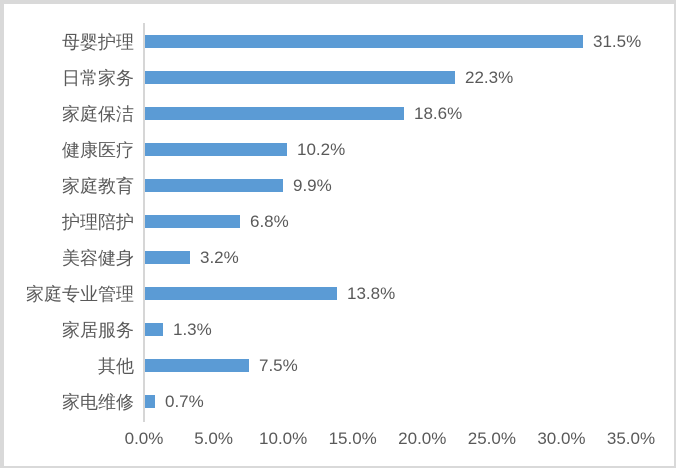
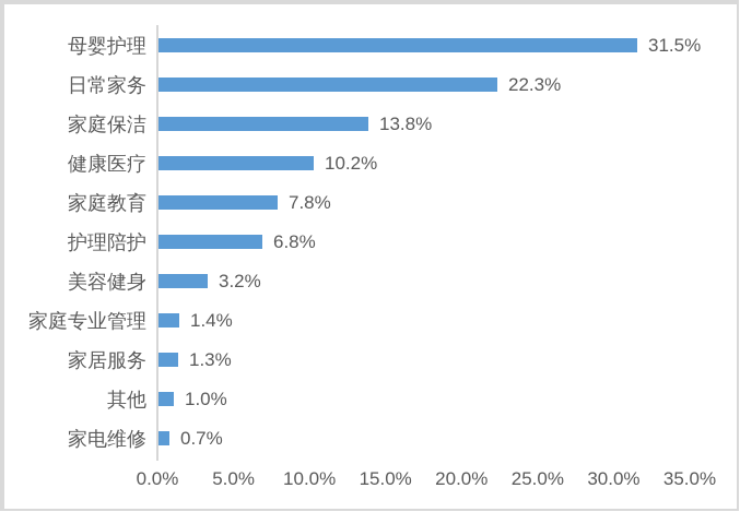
家庭保洁: 18.6% -> 13.8%
家庭教育: 9.9% -> 7.8%
家庭专业管理: 13.8% -> 1.4%
其他: 7.5% -> 1.0%
